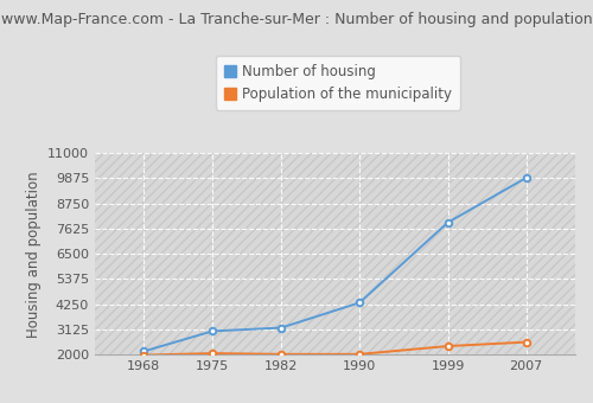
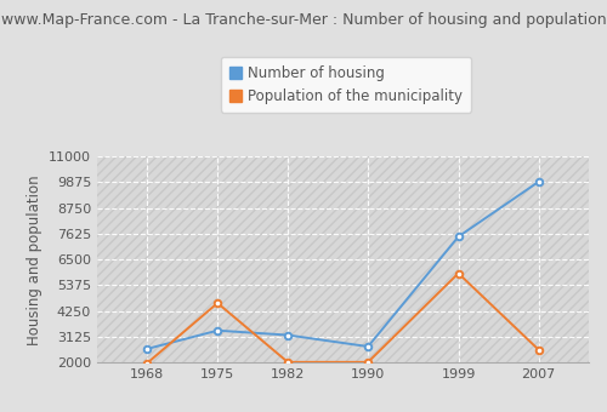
Number of housing/1968: 2200 -> 2600
Number of housing/1975: 3000 -> 3400
Population of the municipality/1975: 2100 -> 4600
Number of housing/1990: 4300 -> 2700
Number of housing/1999: 7900 -> 7500
Population of the municipality/1999: 2400 -> 5900
